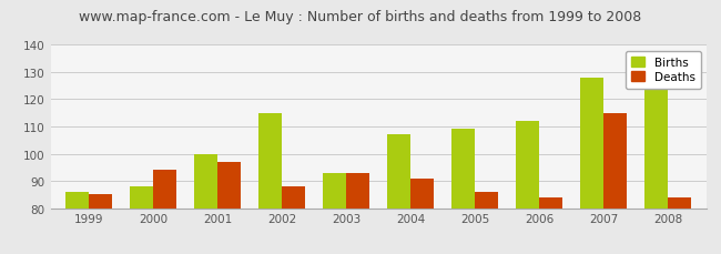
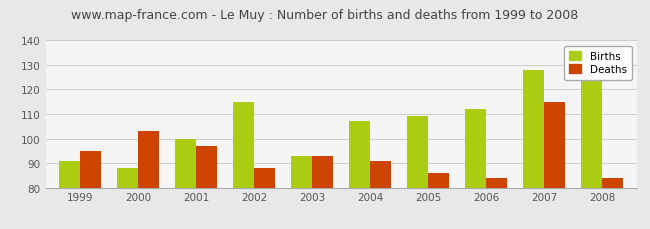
Births/1999: 86 -> 91
Deaths/1999: 85 -> 95
Deaths/2000: 94 -> 103
